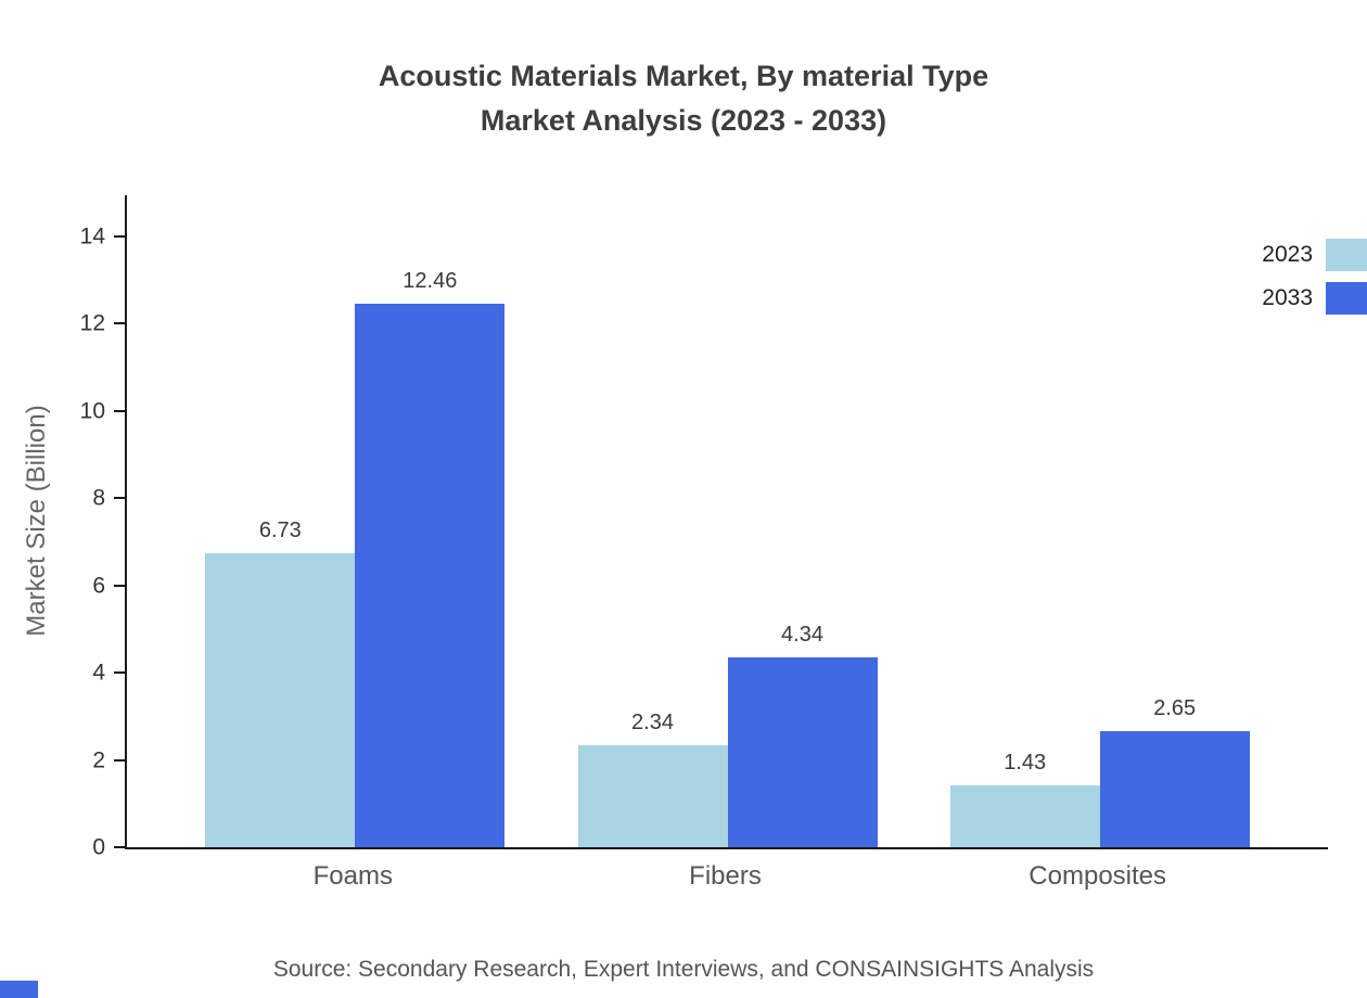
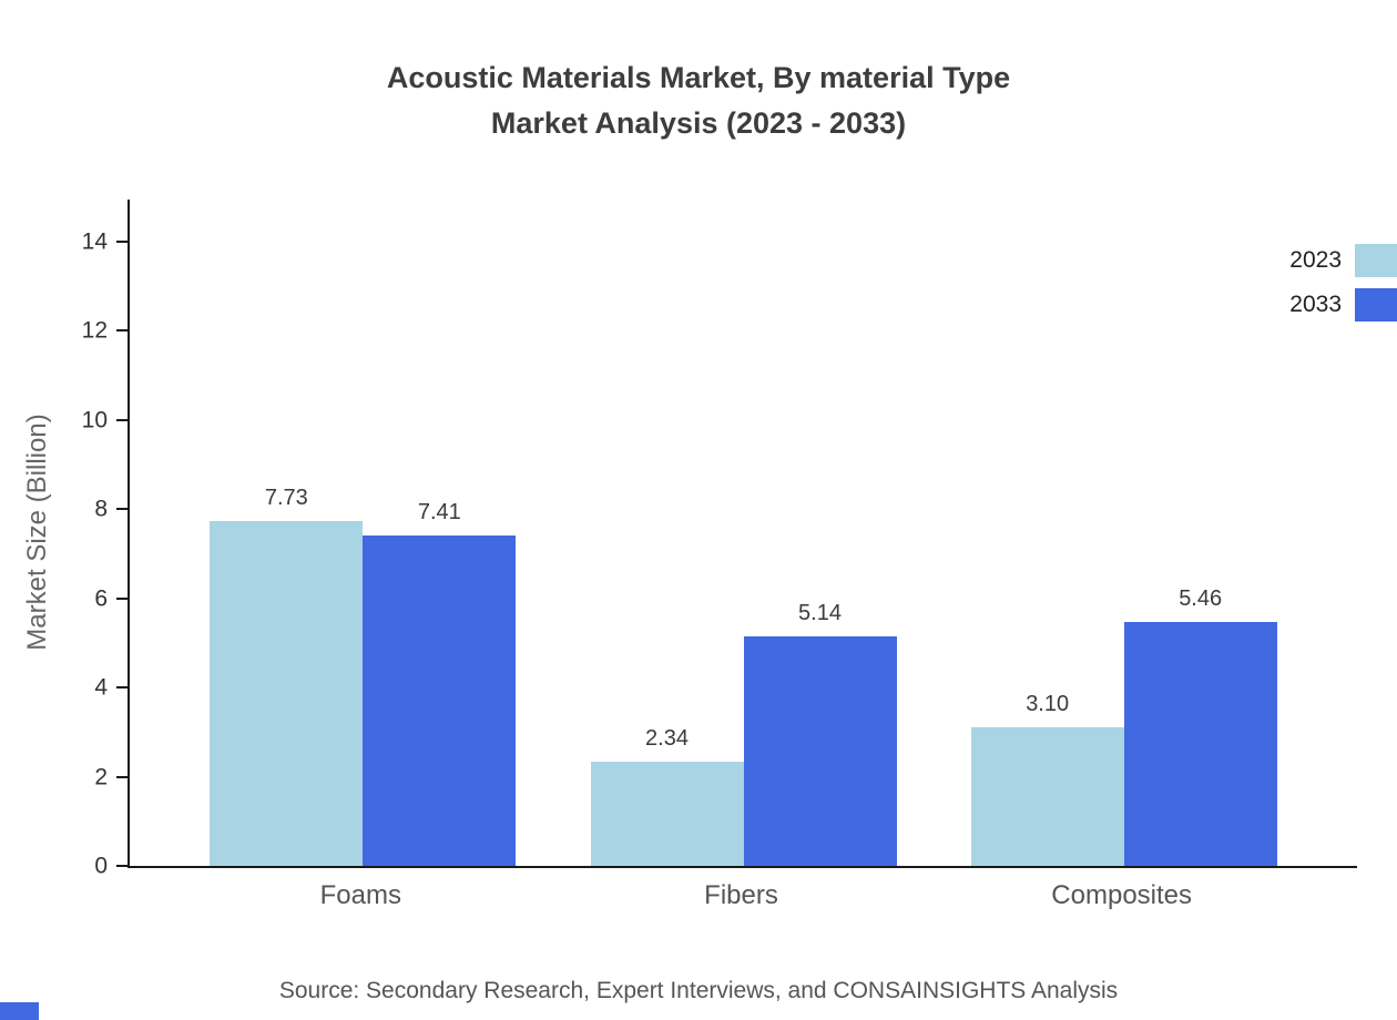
2023/Foams: 6.73 -> 7.73
2033/Foams: 12.46 -> 7.41
2033/Fibers: 4.34 -> 5.14
2023/Composites: 1.43 -> 3.10
2033/Composites: 2.65 -> 5.46
